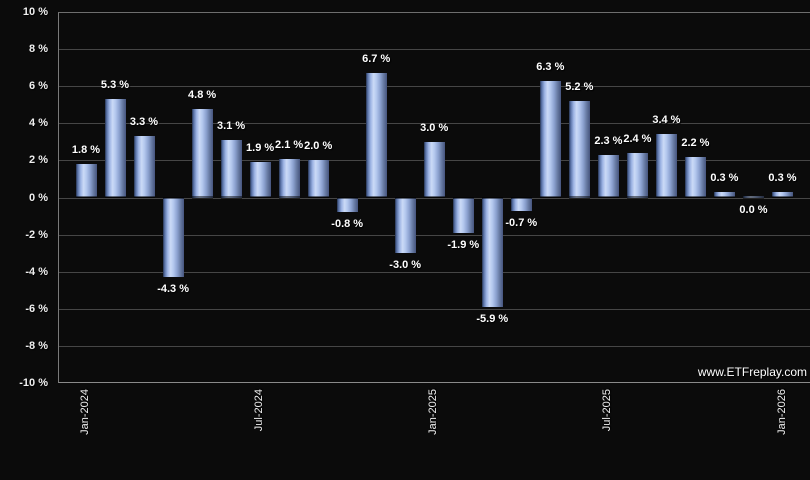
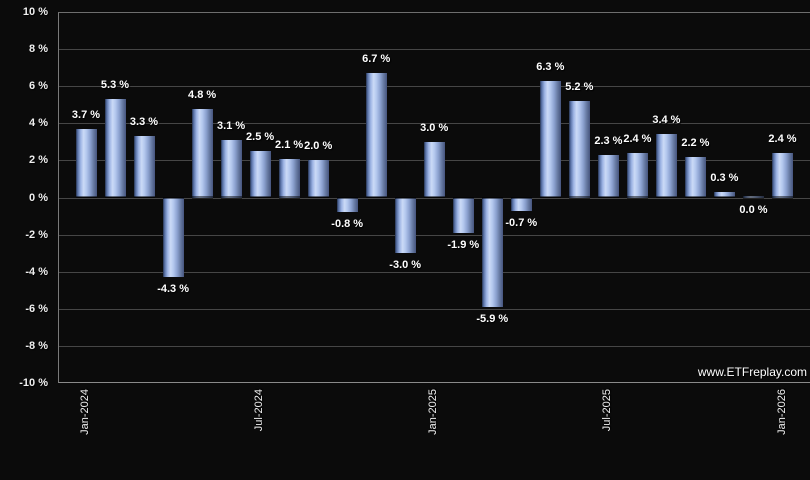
Jan-2024: 1.8 -> 3.7
Jul-2024: 1.9 -> 2.5
Jan-2026: 0.3 -> 2.4
